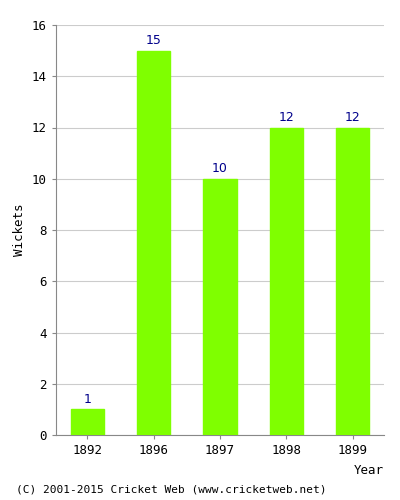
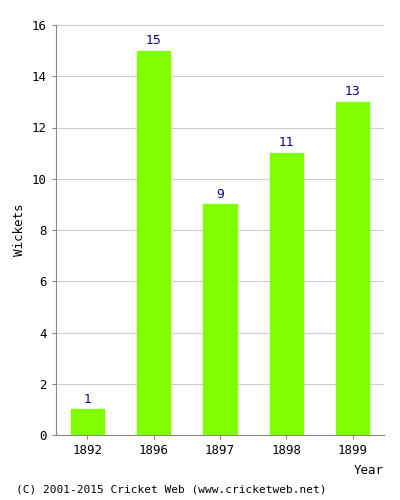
1897: 10 -> 9
1898: 12 -> 11
1899: 12 -> 13
